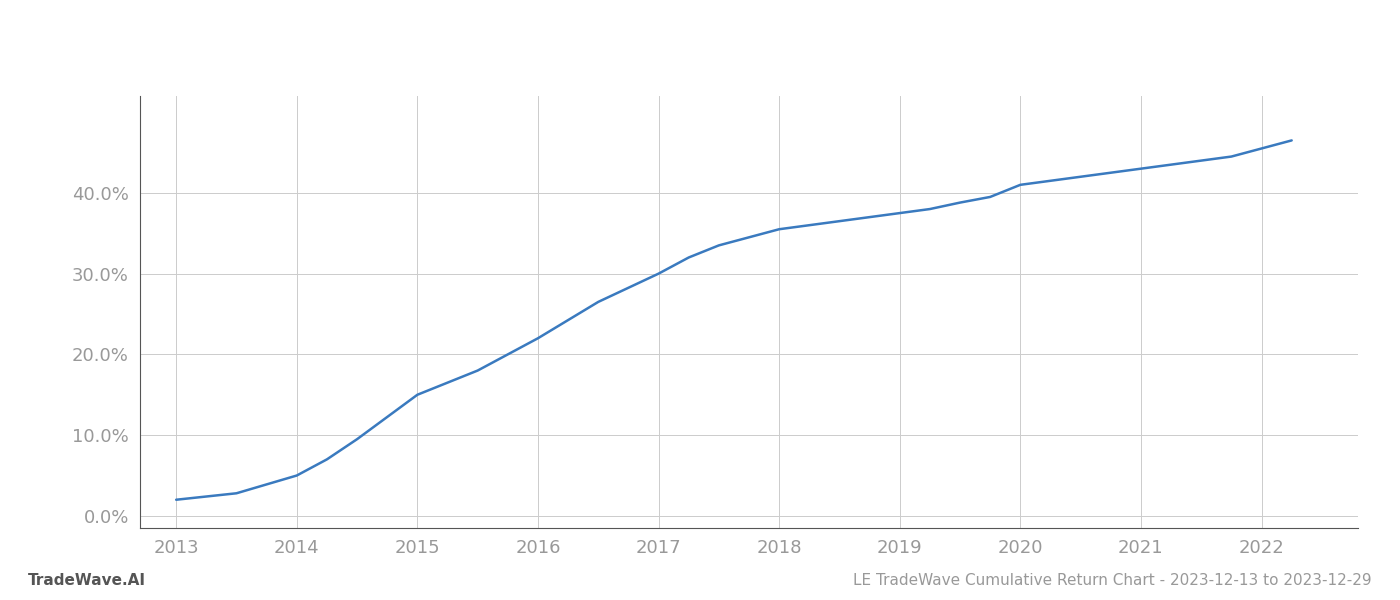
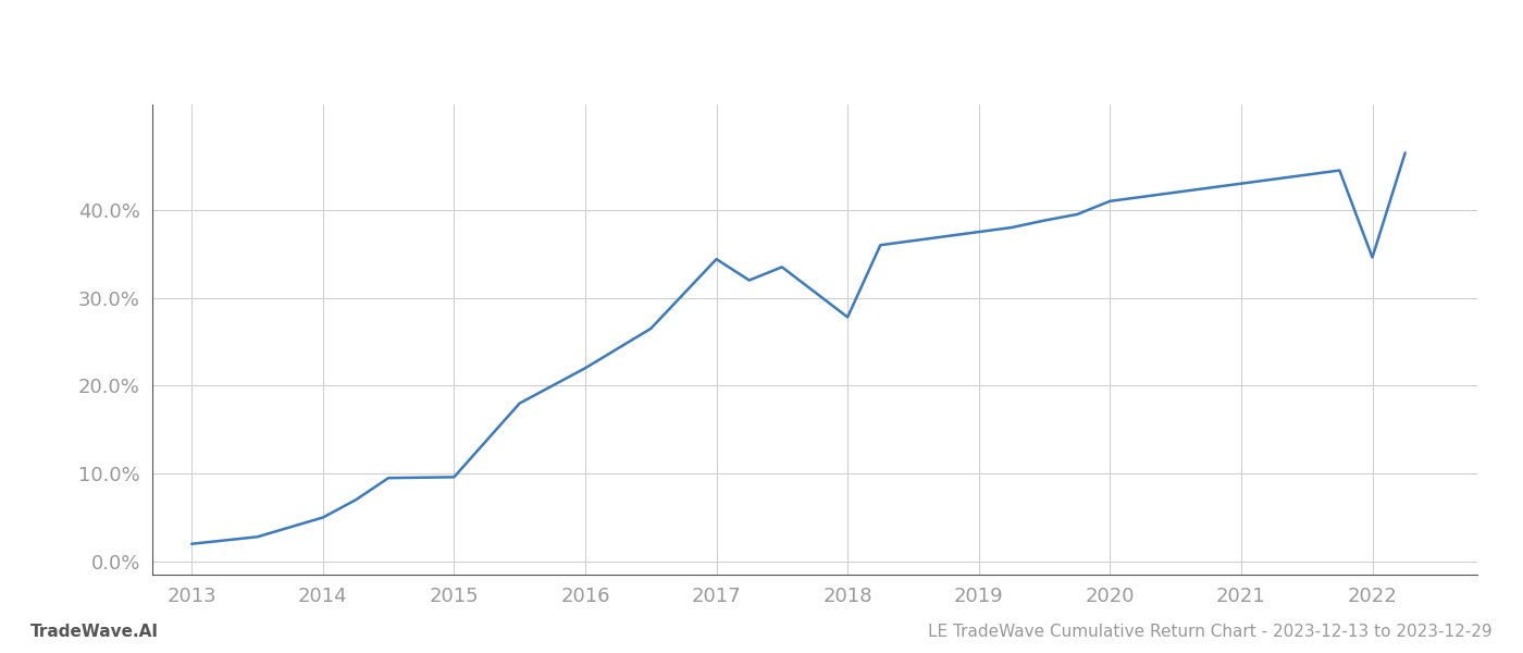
2015: 15.0% -> 9.6%
2017: 30.0% -> 34.4%
2018: 35.5% -> 27.8%
2022: 45.5% -> 34.6%
